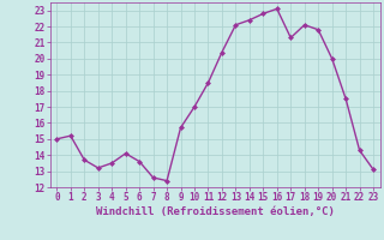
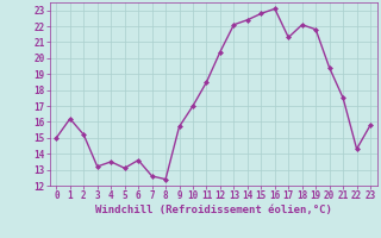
1: 15.2 -> 16.2
2: 13.7 -> 15.2
5: 14.1 -> 13.1
20: 20.0 -> 19.4
23: 13.1 -> 15.8
